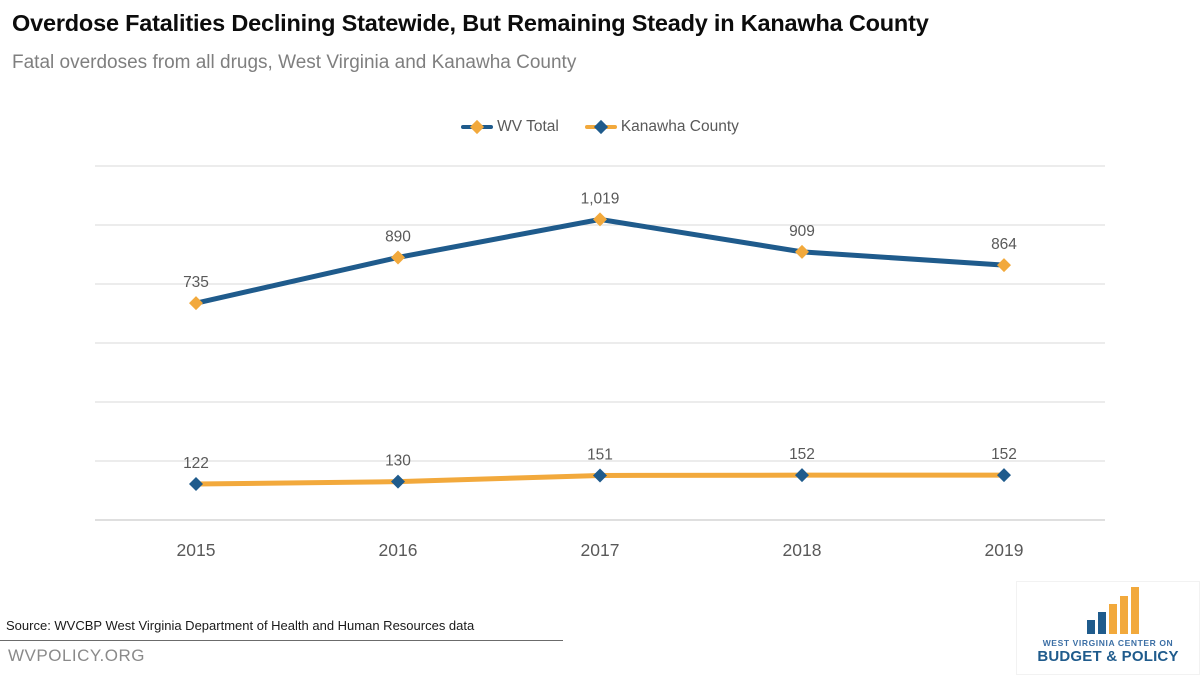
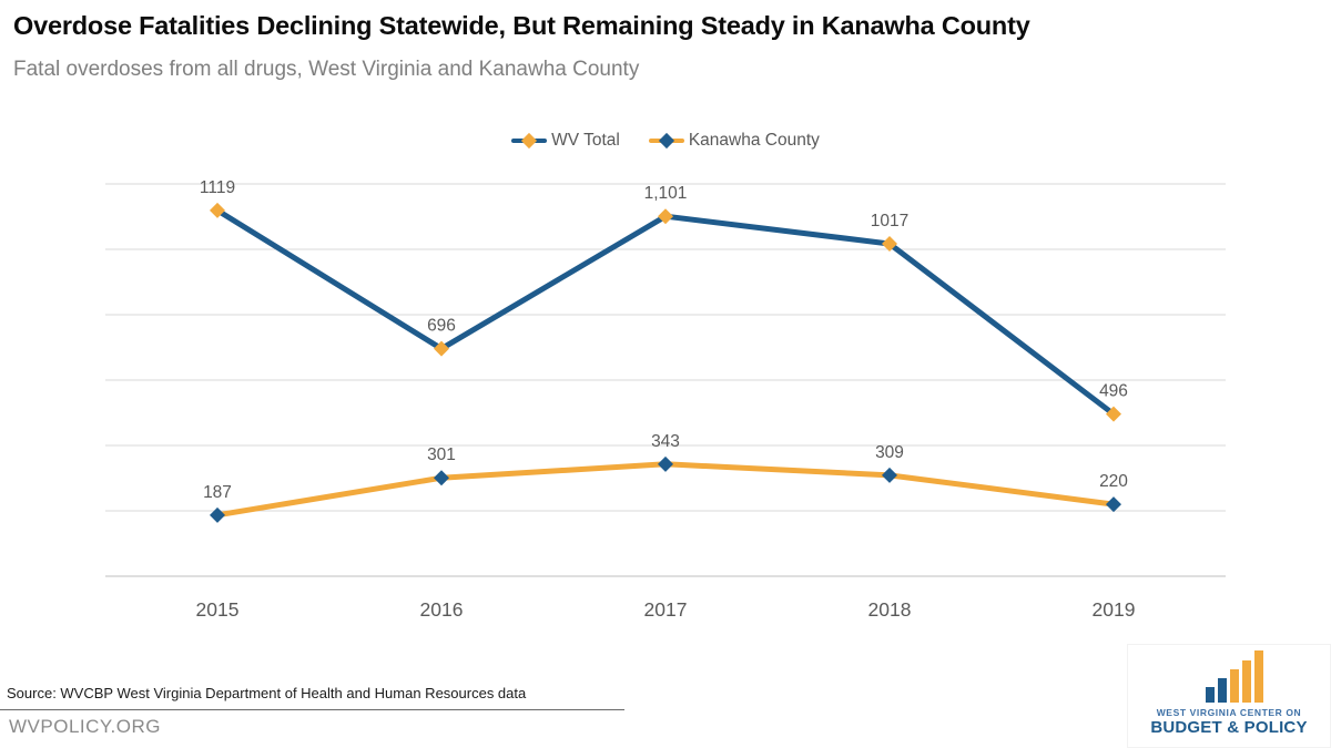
WV Total/2015: 735 -> 1119
Kanawha County/2015: 122 -> 187
WV Total/2016: 890 -> 696
Kanawha County/2016: 130 -> 301
WV Total/2017: 1,019 -> 1,101
Kanawha County/2017: 151 -> 343
WV Total/2018: 909 -> 1017
Kanawha County/2018: 152 -> 309
WV Total/2019: 864 -> 496
Kanawha County/2019: 152 -> 220
